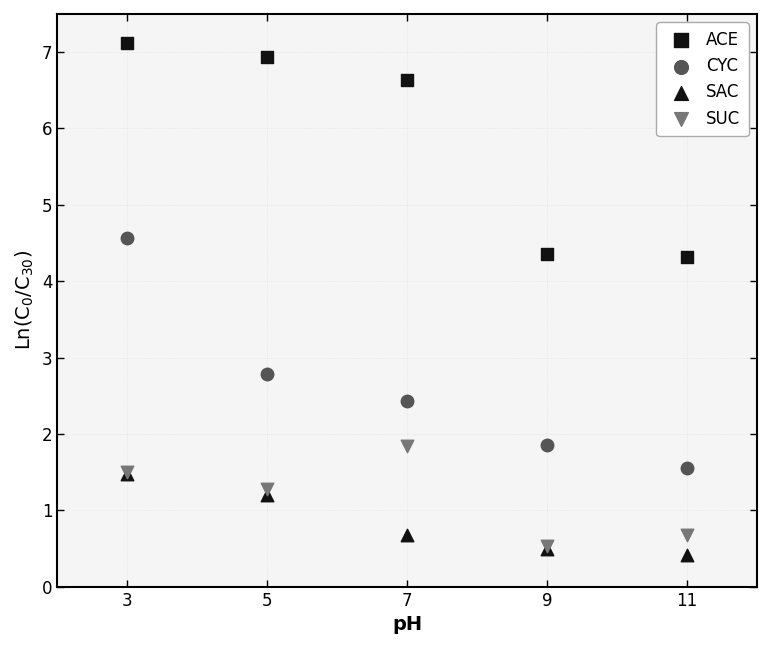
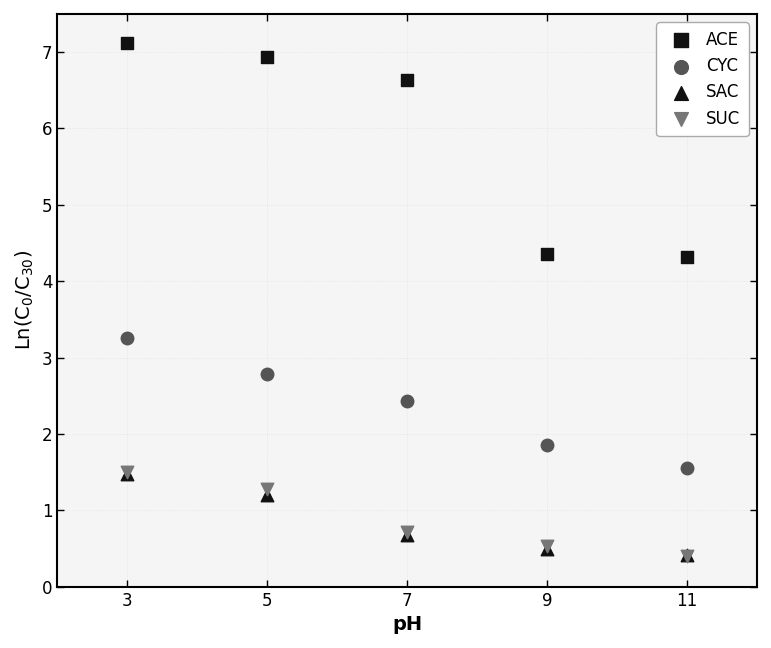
CYC/3: 4.56 -> 3.25
SUC/7: 1.84 -> 0.72
SUC/11: 0.68 -> 0.40
